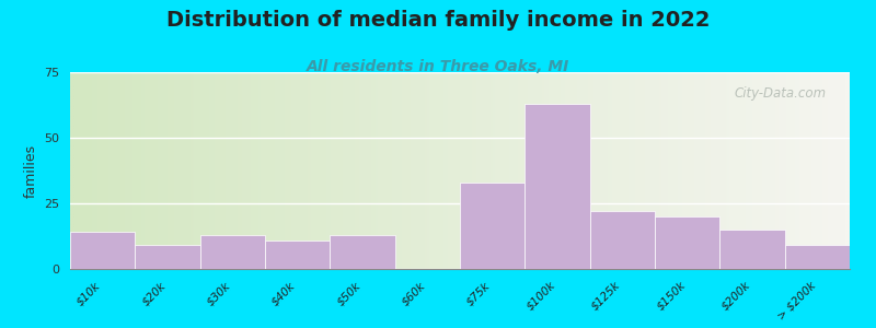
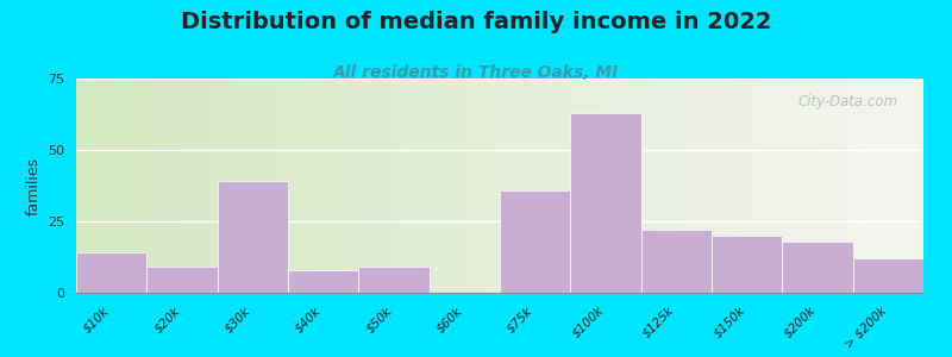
$30k: 13 -> 39
$40k: 11 -> 8
$50k: 13 -> 9
$75k: 33 -> 36
$200k: 15 -> 18
> $200k: 9 -> 12
